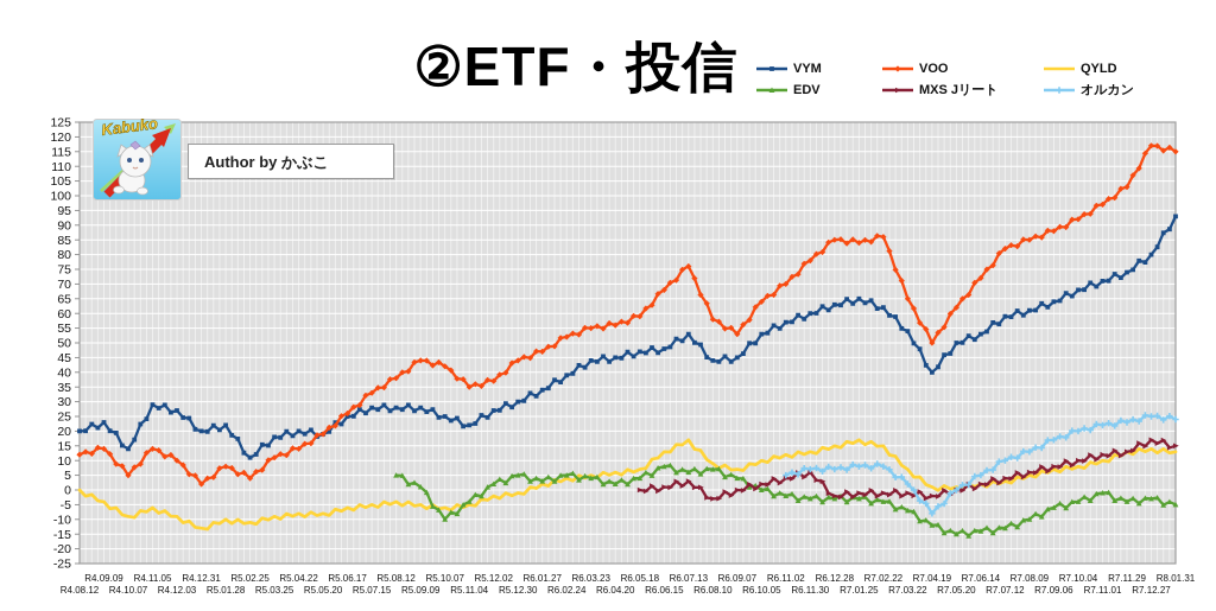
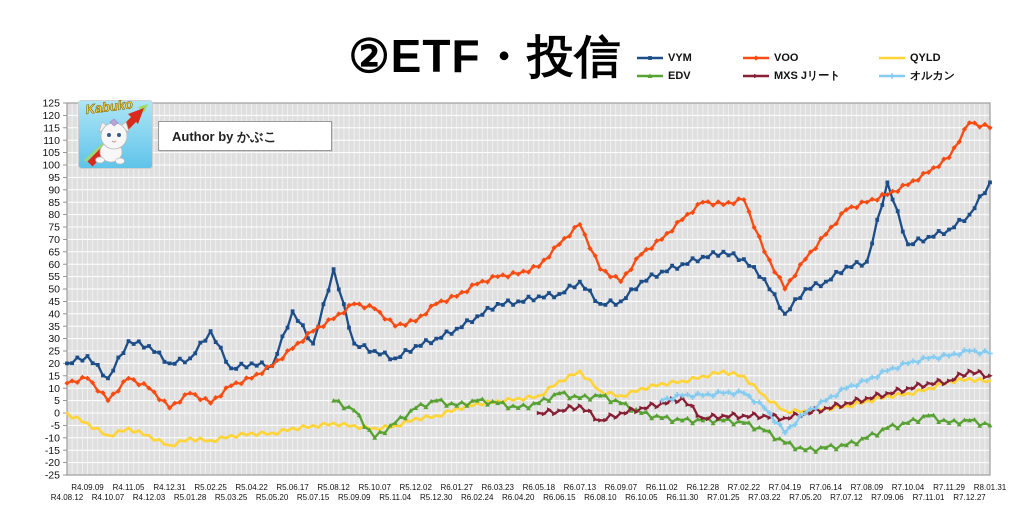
VYM/R5.02.25: 11 -> 33
VYM/R5.06.17: 25 -> 41
VYM/R5.08.12: 28 -> 58
VYM/R7.09.06: 64 -> 93
